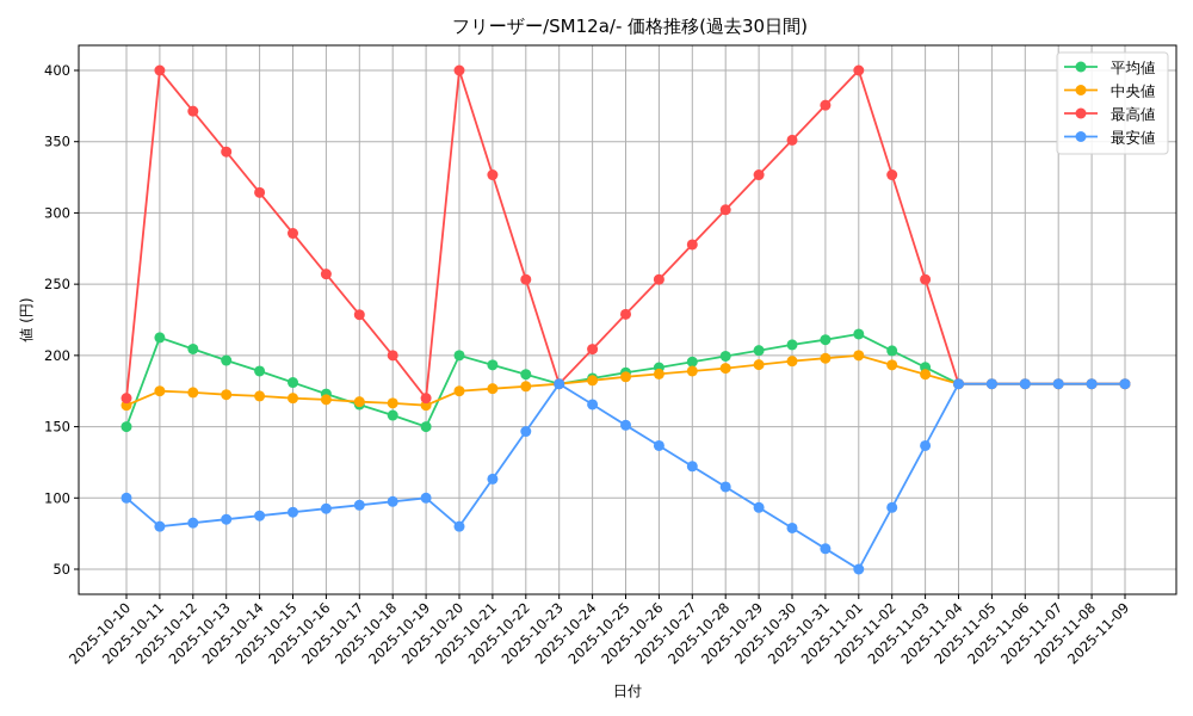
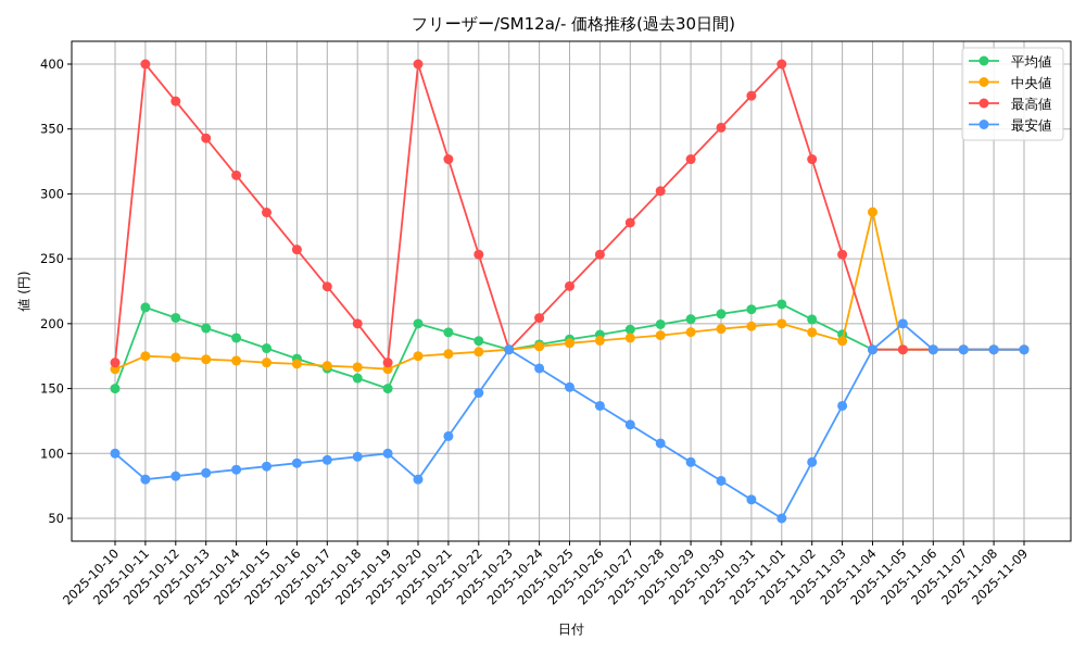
中央値/2025-11-04: 180 -> 286
最安値/2025-11-05: 180 -> 200
